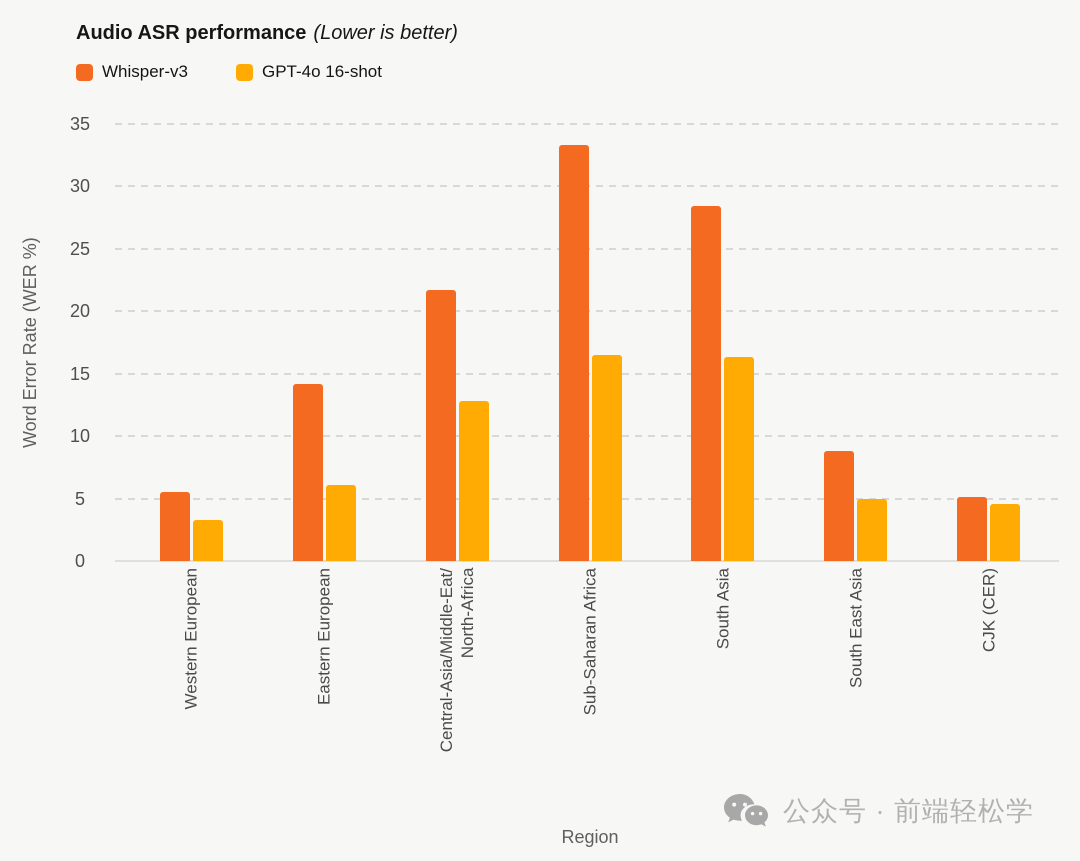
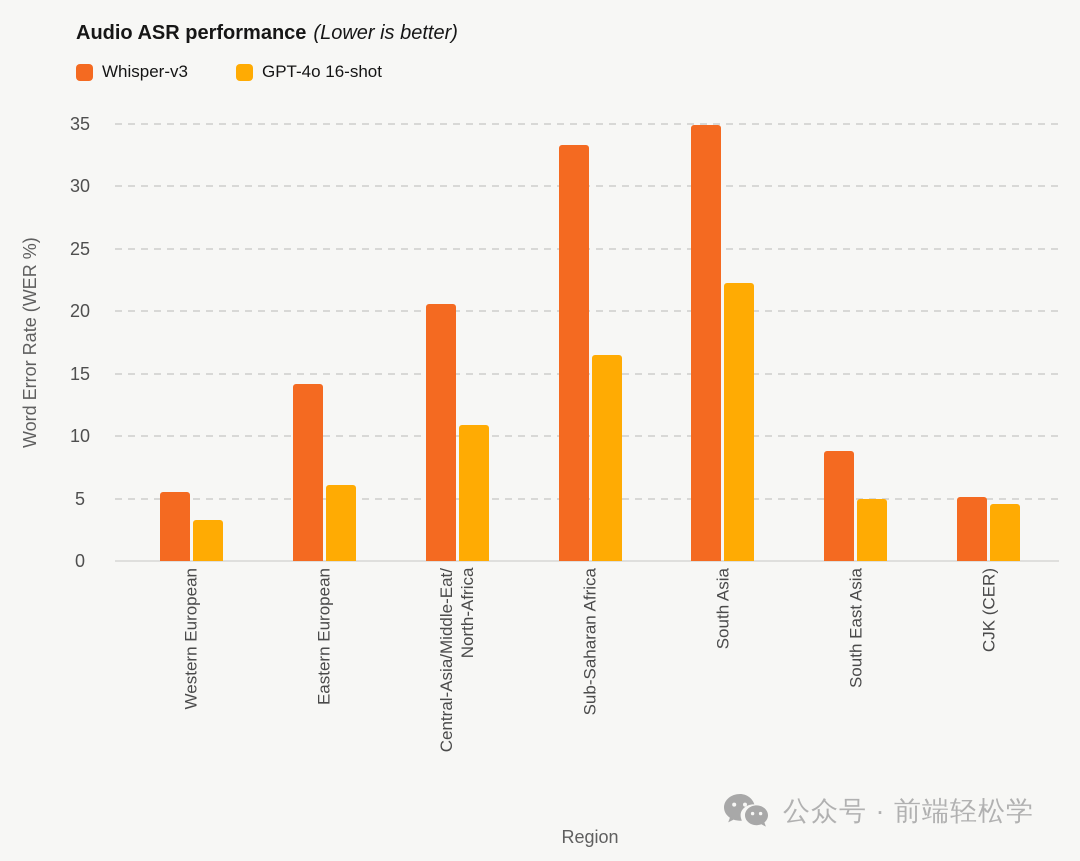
Whisper-v3/Central-Asia/Middle-Eat/ North-Africa: 21.7 -> 20.6
GPT-4o 16-shot/Central-Asia/Middle-Eat/ North-Africa: 12.8 -> 10.9
Whisper-v3/South Asia: 28.4 -> 34.9
GPT-4o 16-shot/South Asia: 16.3 -> 22.3
